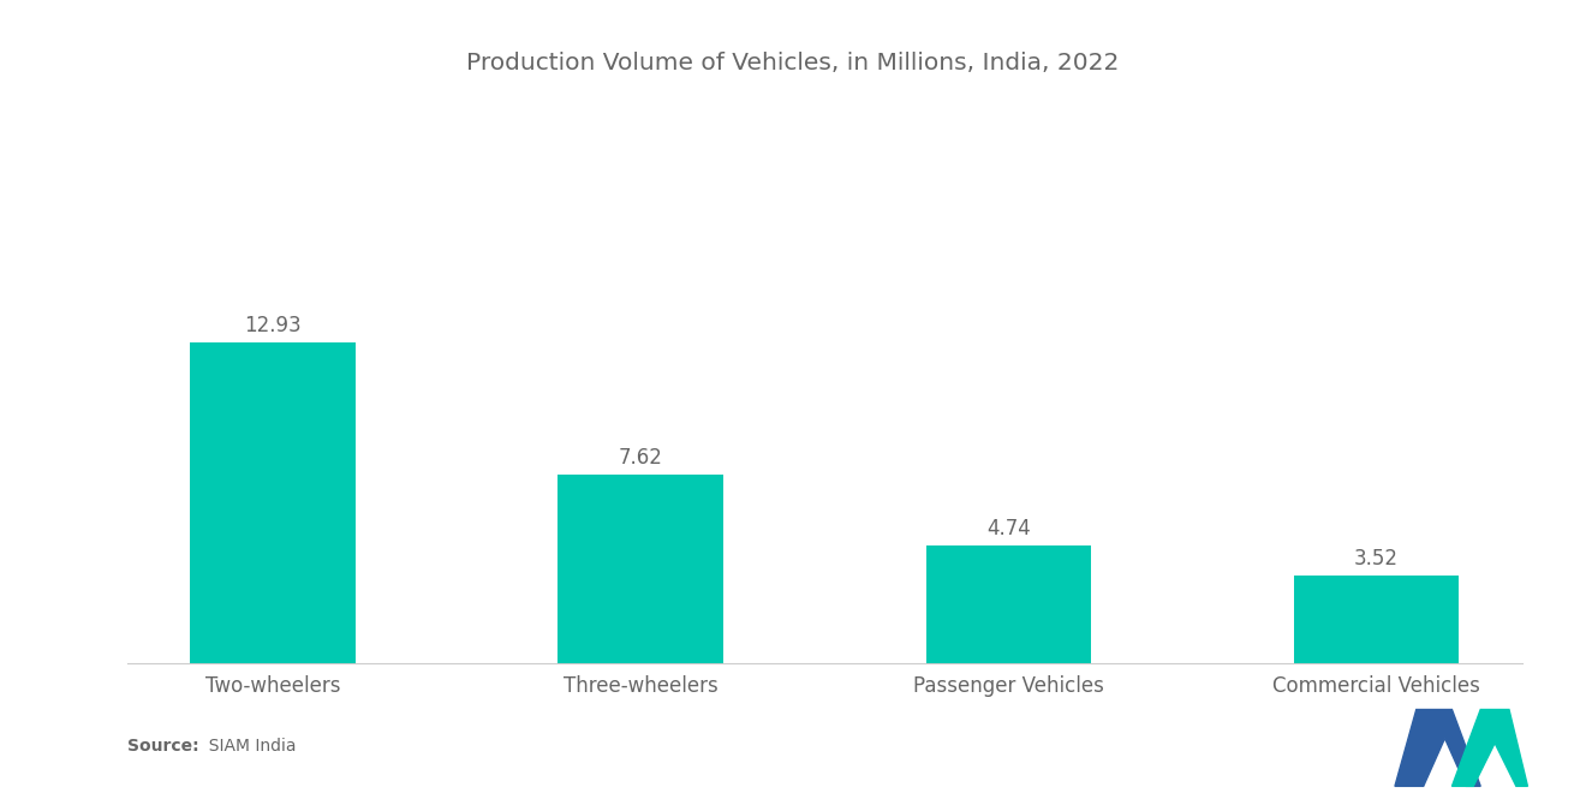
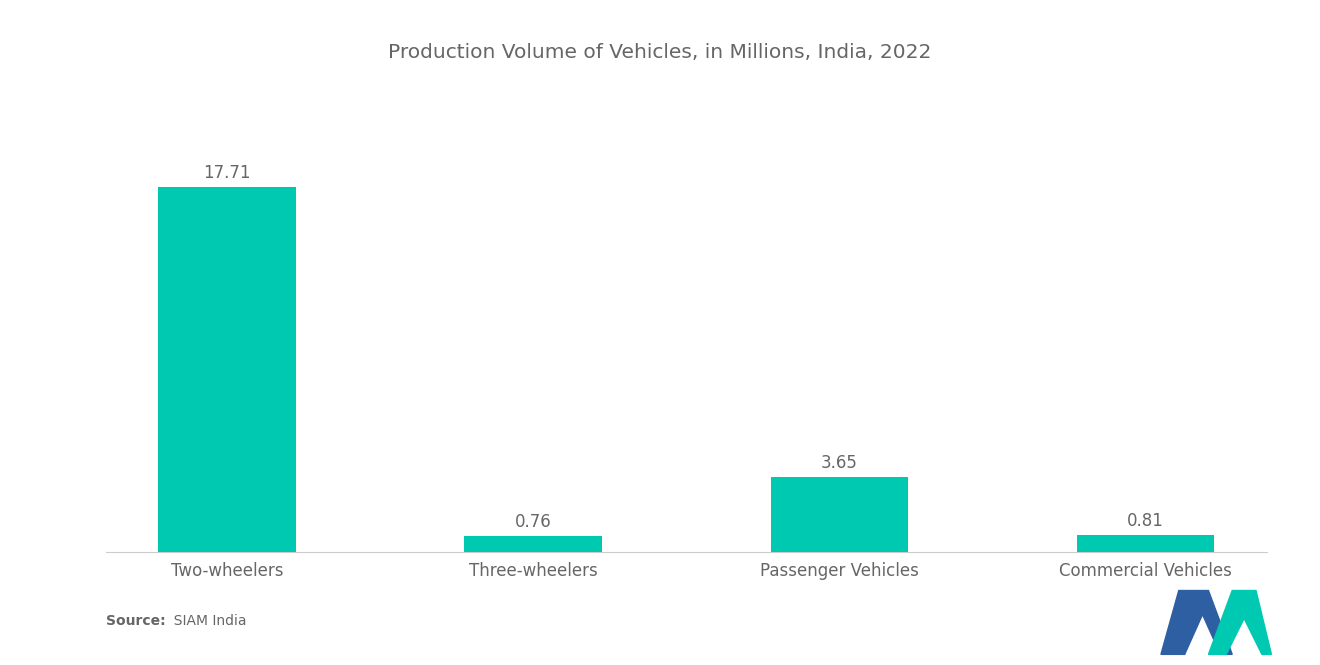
Two-wheelers: 12.93 -> 17.71
Three-wheelers: 7.62 -> 0.76
Passenger Vehicles: 4.74 -> 3.65
Commercial Vehicles: 3.52 -> 0.81
